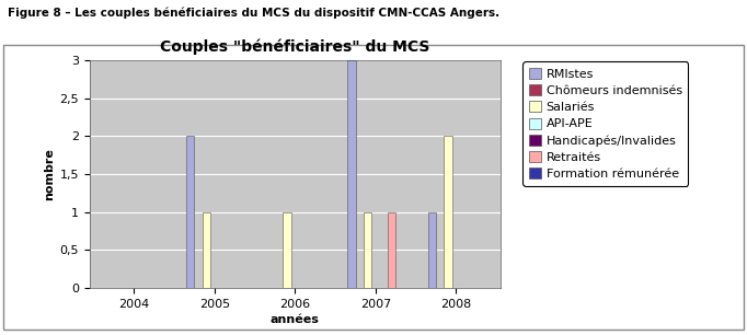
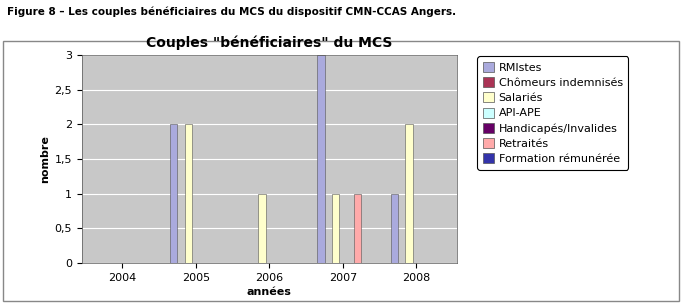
Salariés/2005: 1 -> 2
